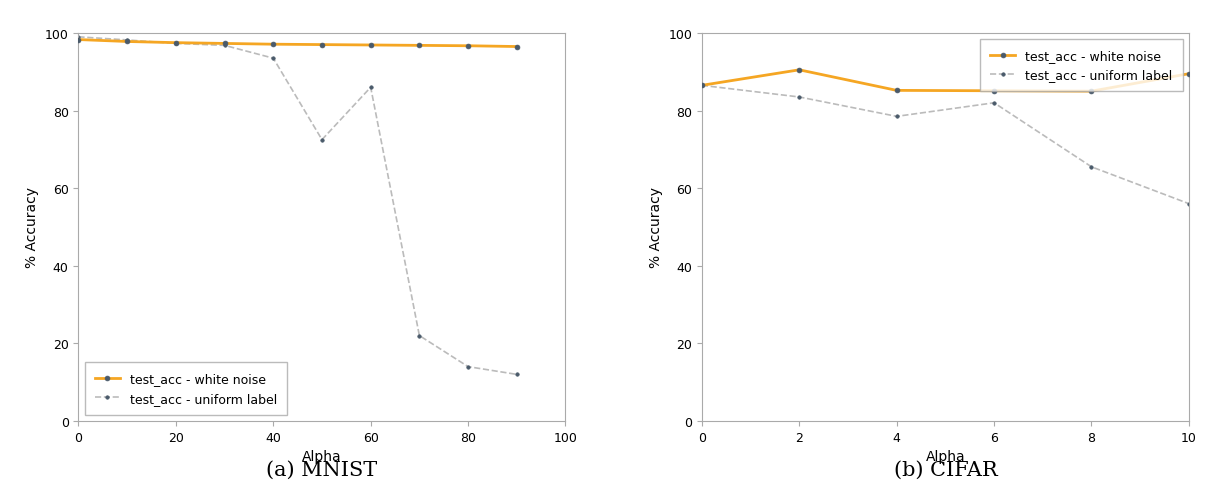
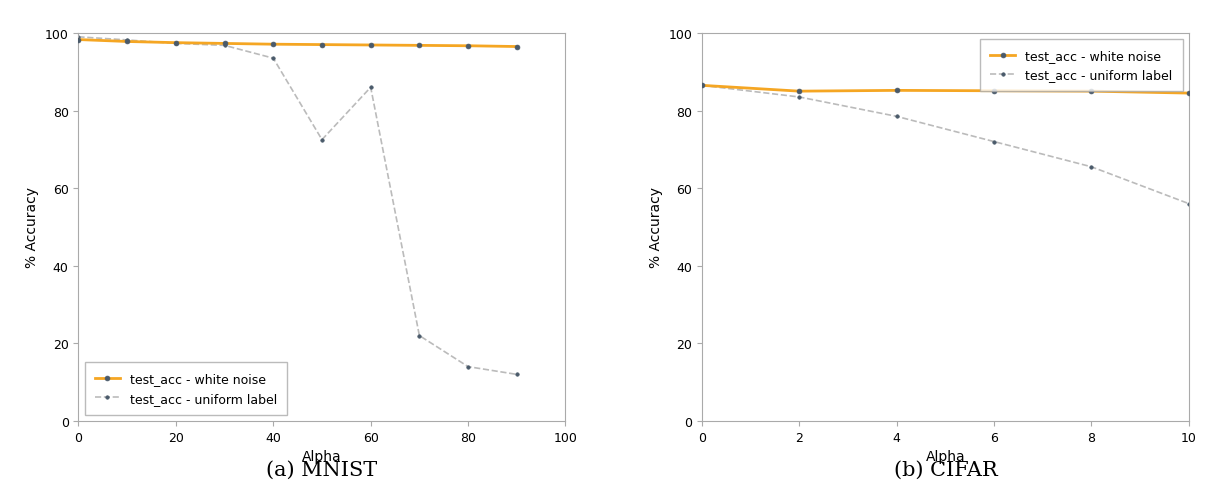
test_acc - white noise/2: 90.5 -> 85.0
test_acc - uniform label/6: 82.0 -> 72.0
test_acc - white noise/10: 89.5 -> 84.5
